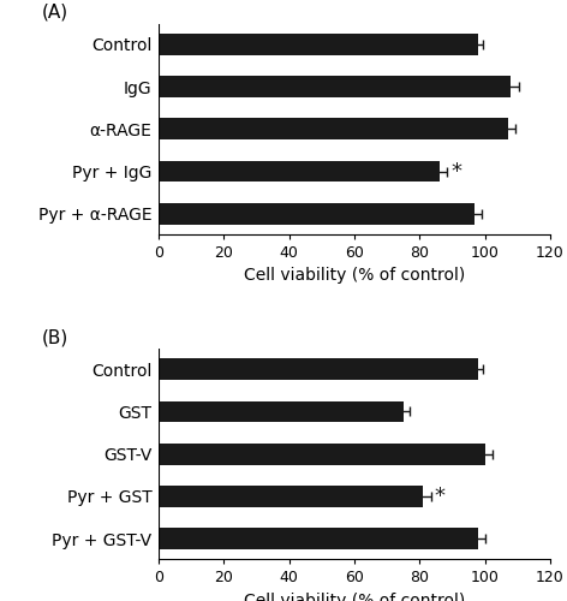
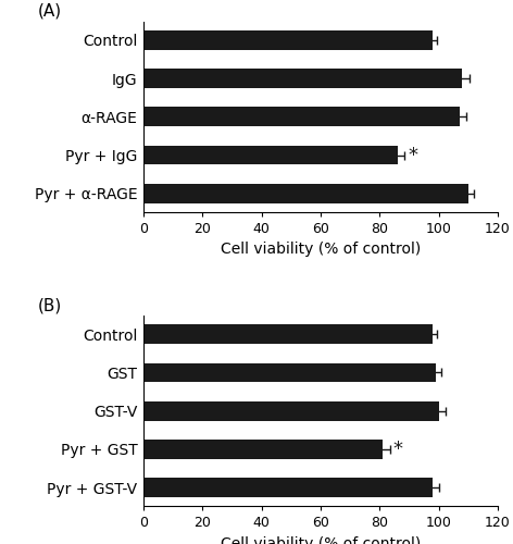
Pyr + α-RAGE: 97 -> 110
GST: 75 -> 99
